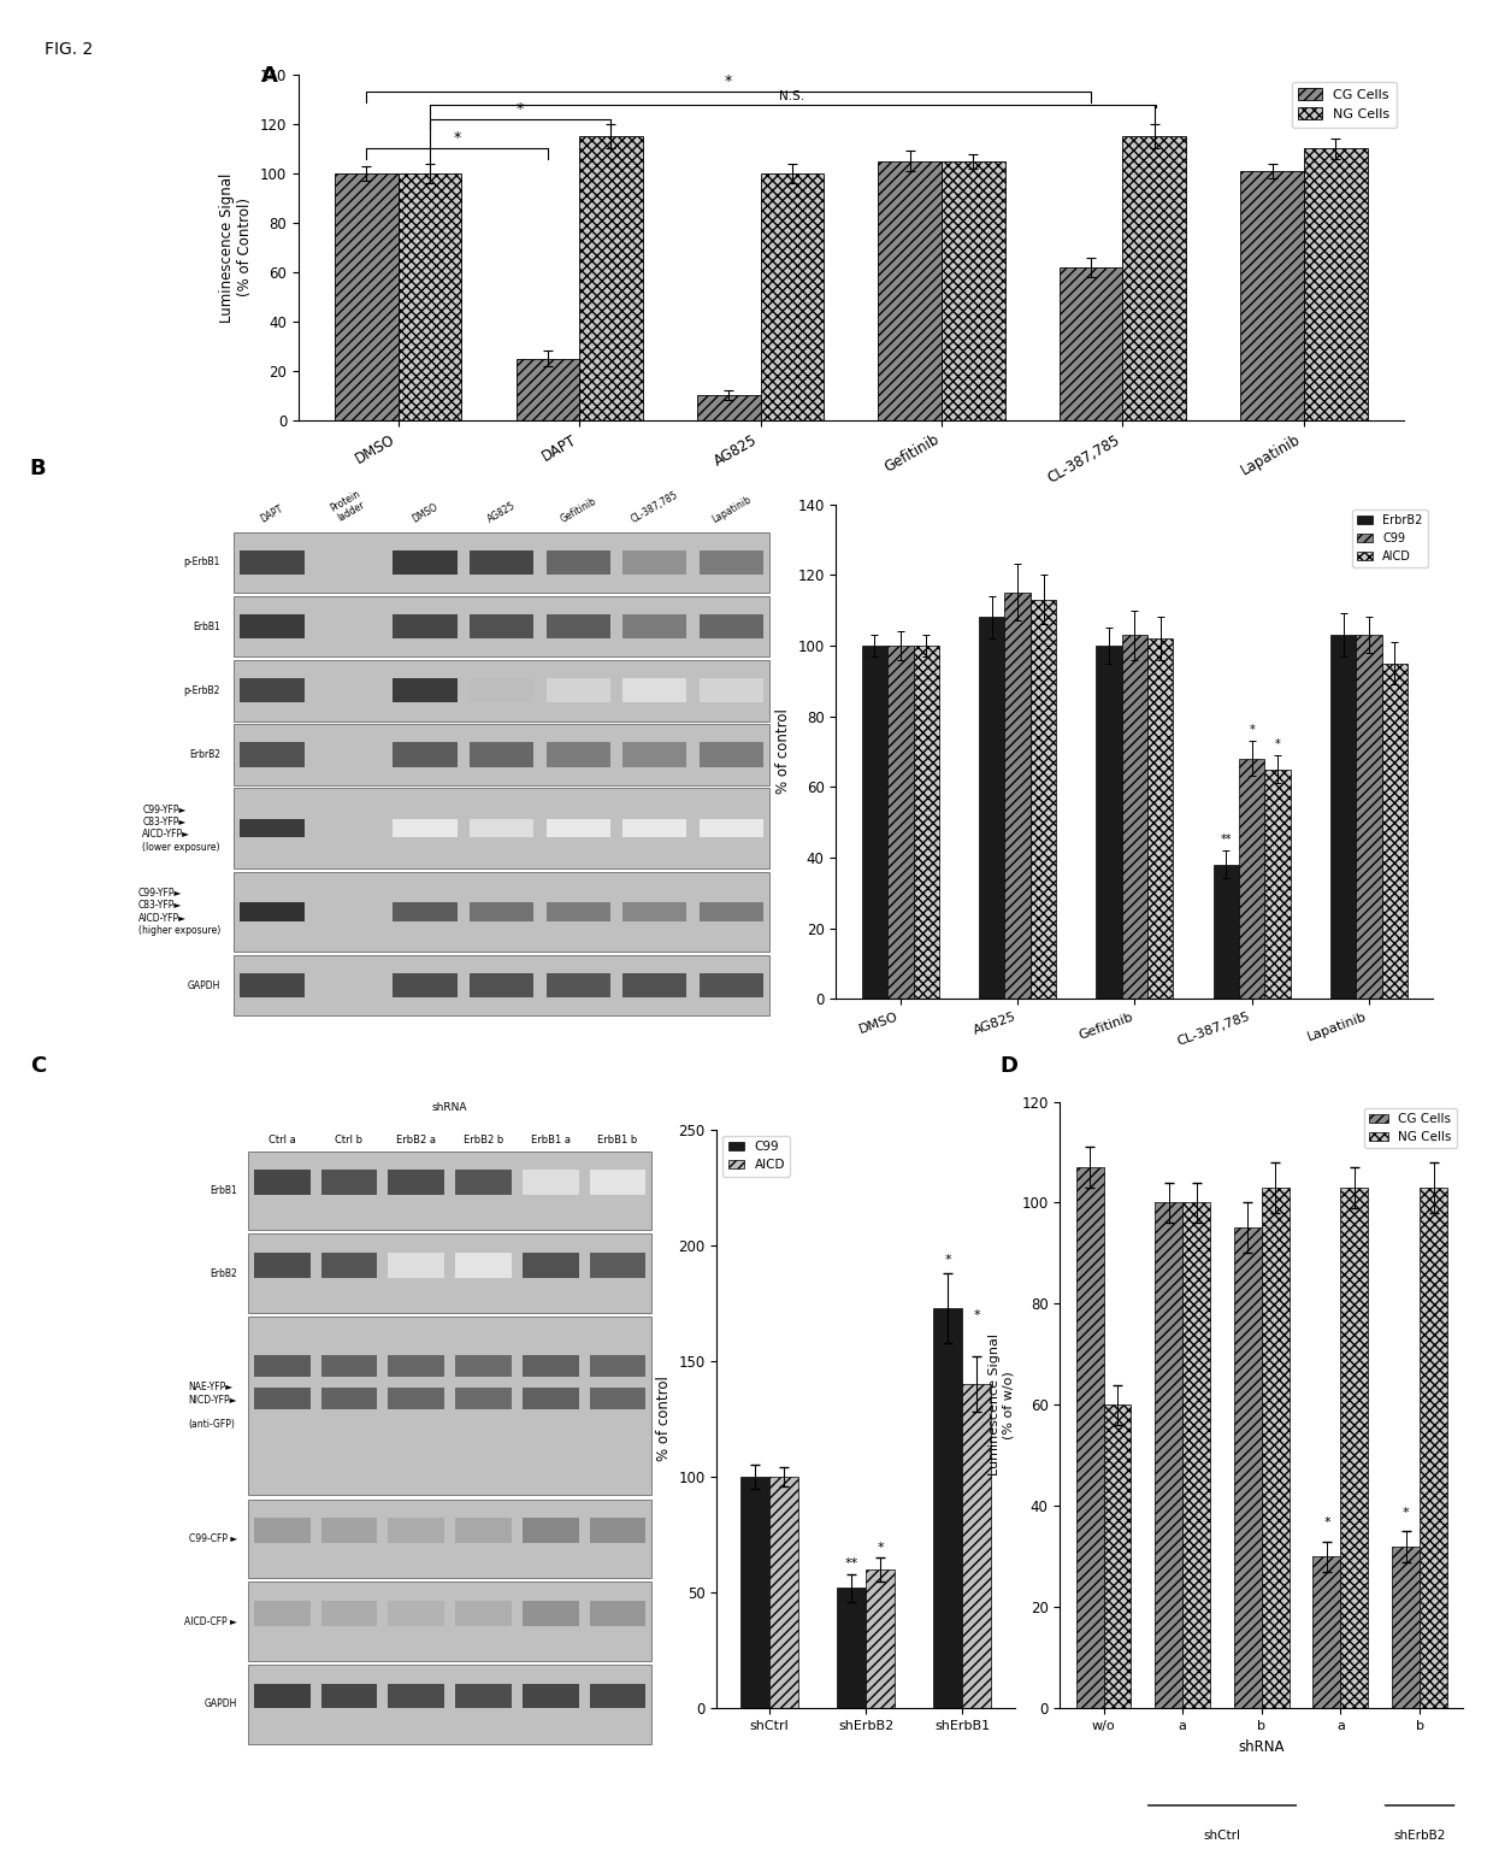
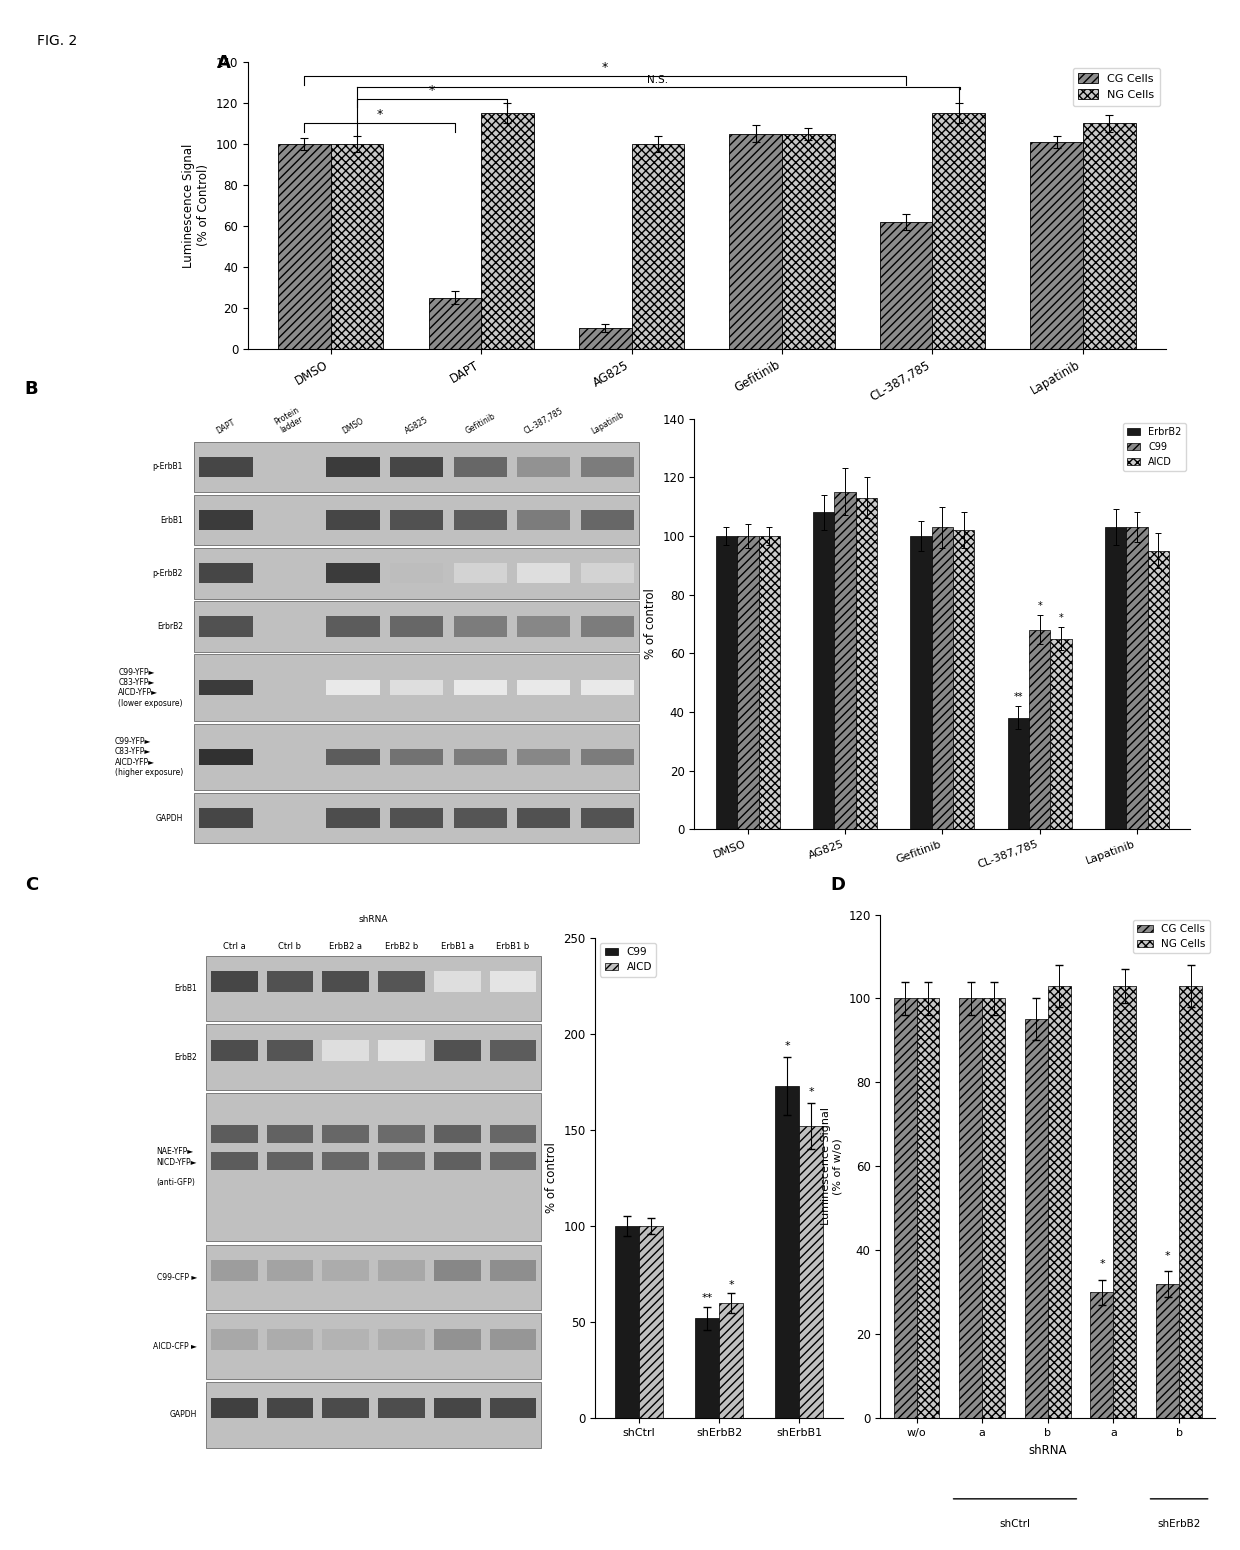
CG Cells/w/o: 107 -> 100
NG Cells/w/o: 60 -> 100
AICD/shErbB1: 140 -> 152
